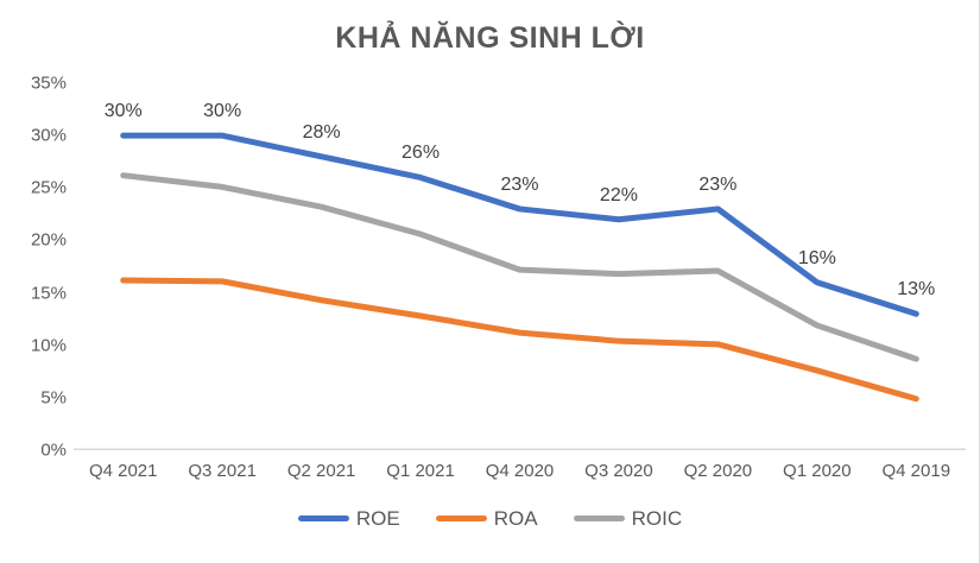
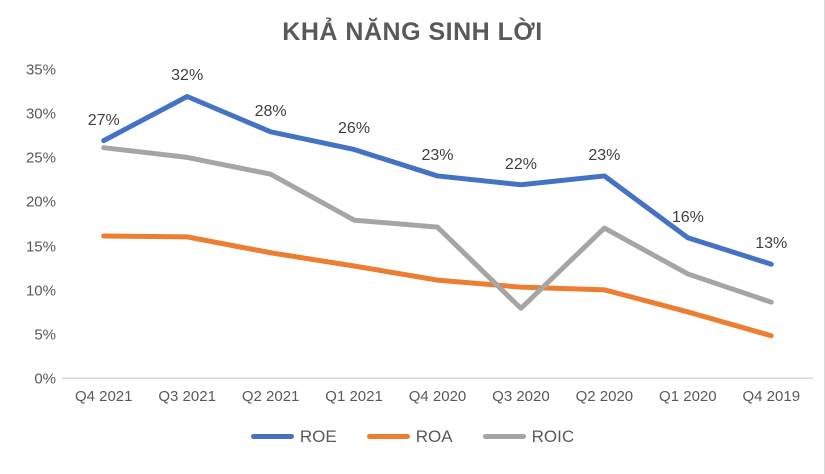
ROE/Q4 2021: 30% -> 27%
ROE/Q3 2021: 30% -> 32%
ROIC/Q1 2021: 21% -> 18%
ROIC/Q3 2020: 17% -> 8%
